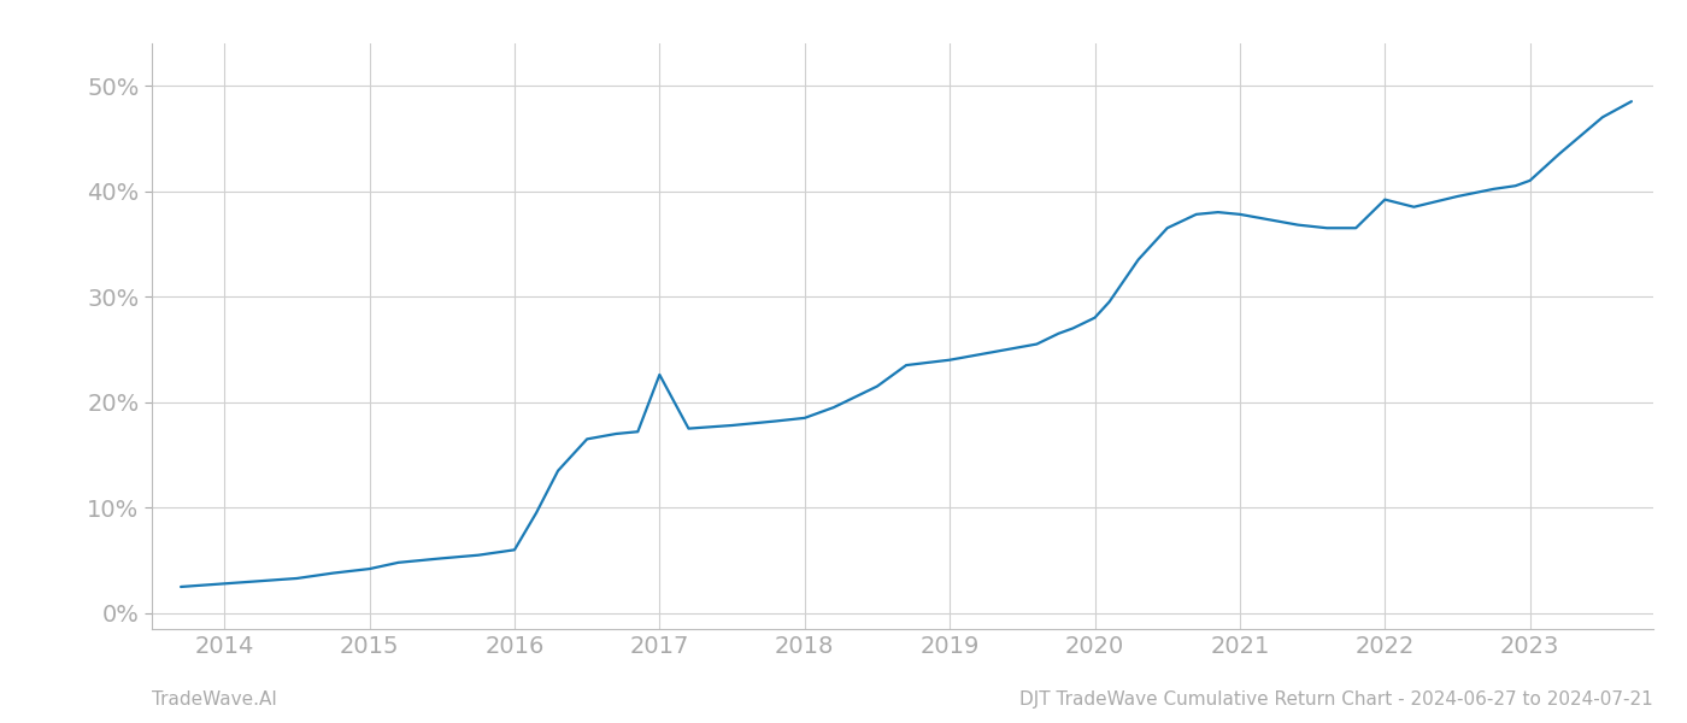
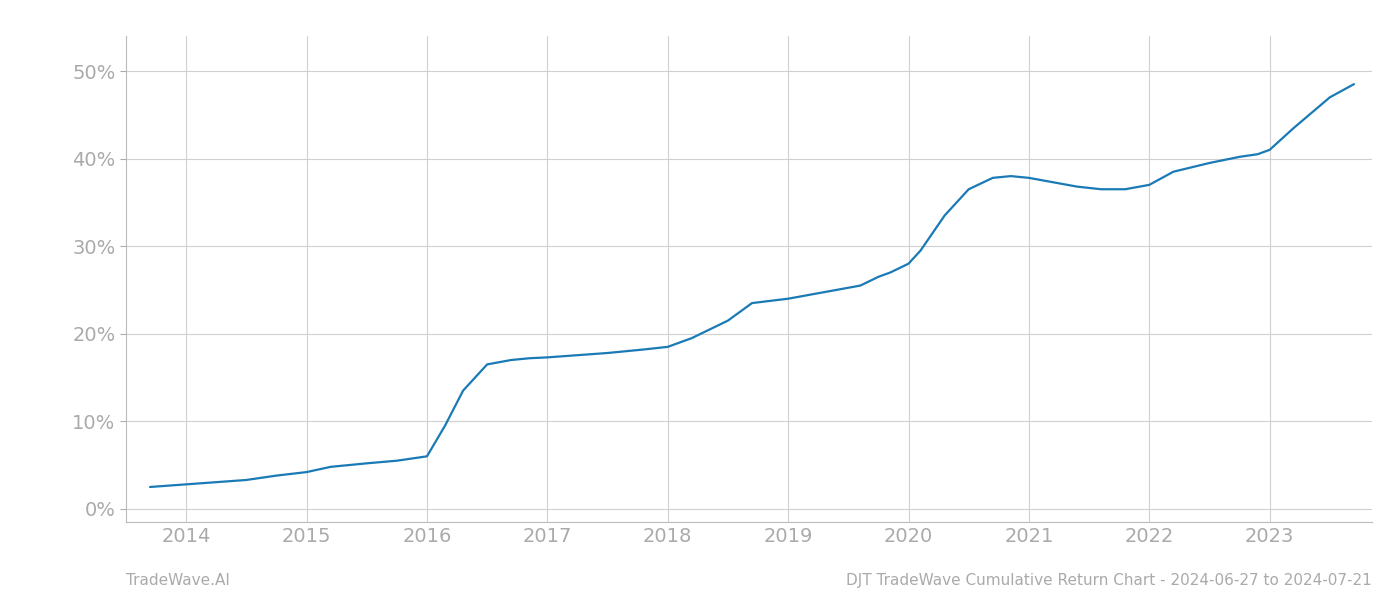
2017: 22.6% -> 17.3%
2022: 39.2% -> 37.0%
